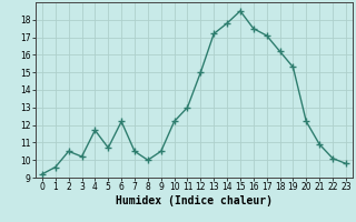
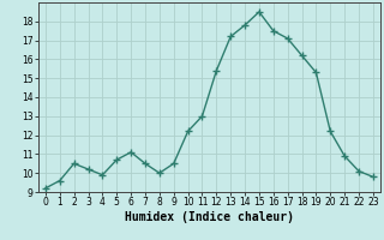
4: 11.7 -> 9.9
6: 12.2 -> 11.1
12: 15.0 -> 15.4
